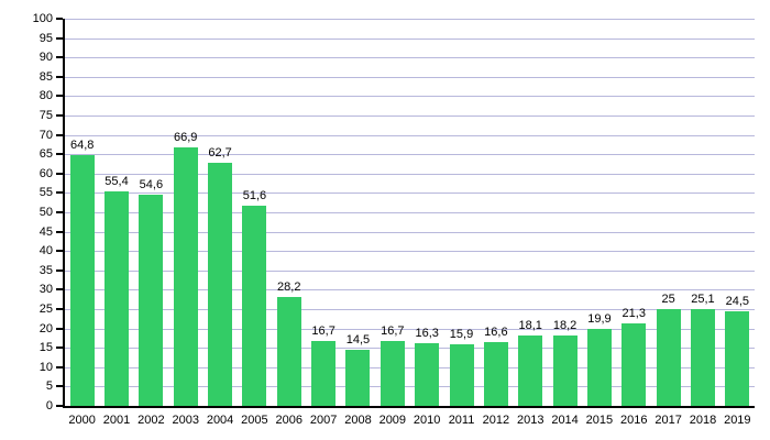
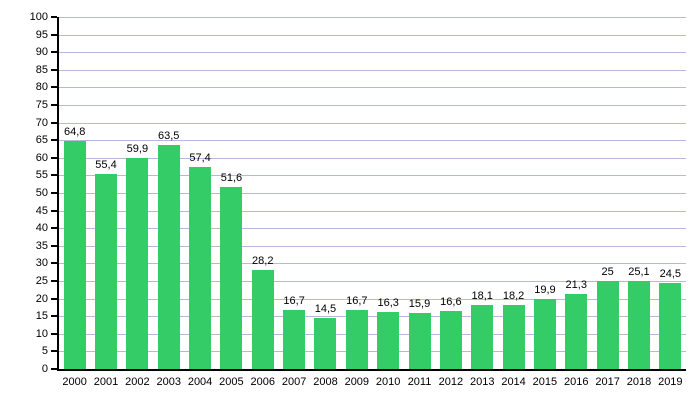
2002: 54,6 -> 59,9
2003: 66,9 -> 63,5
2004: 62,7 -> 57,4
